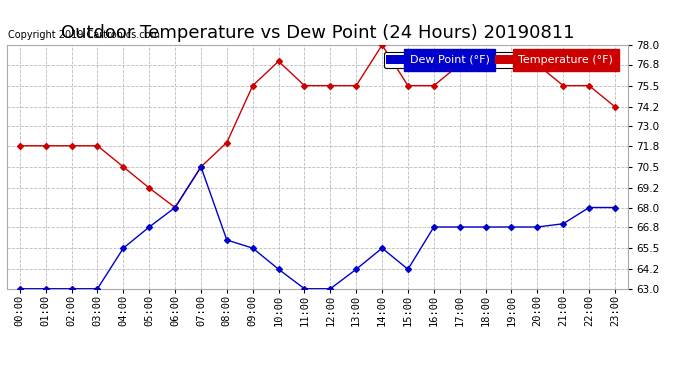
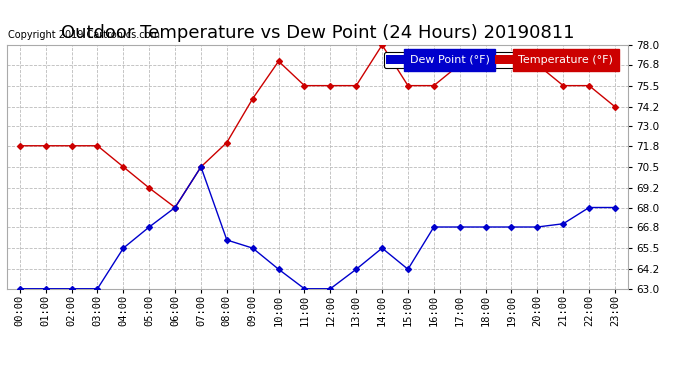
Temperature (°F)/09:00: 75.5 -> 74.7
